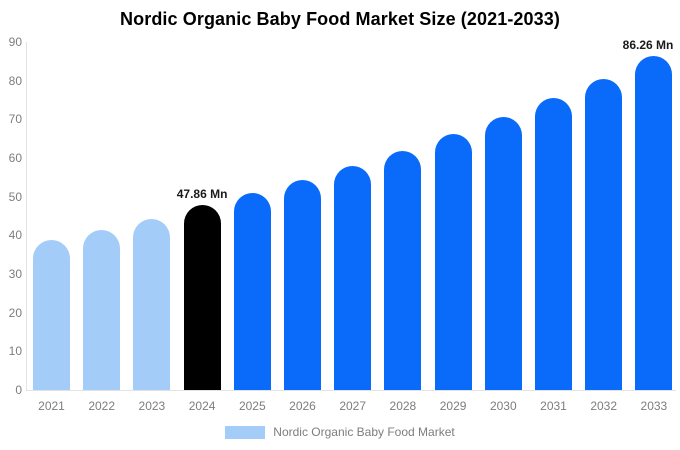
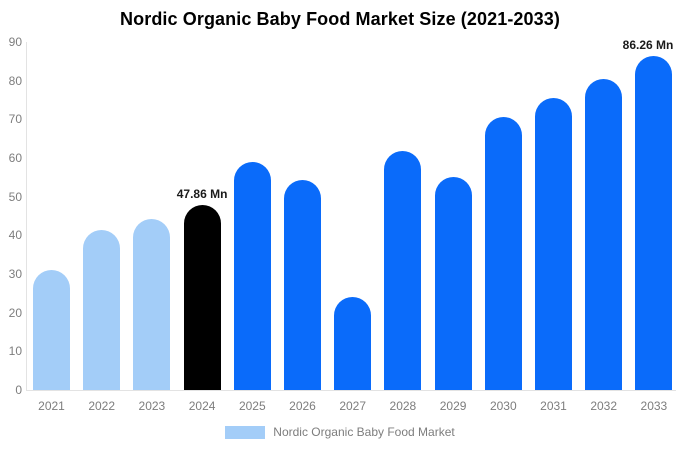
2021: 39 -> 31
2025: 51 -> 59
2027: 58 -> 24
2029: 66 -> 55
